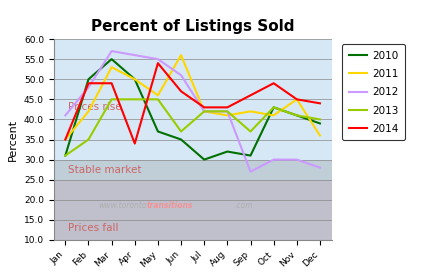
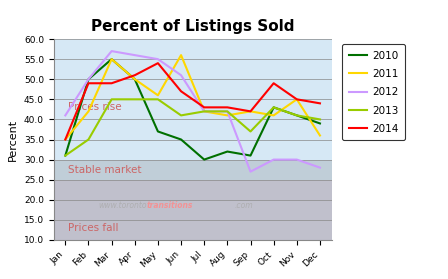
2012/Feb: 48 -> 50
2011/Mar: 53 -> 55
2014/Apr: 34 -> 51
2013/Jun: 37 -> 41
2014/Sep: 46 -> 42
